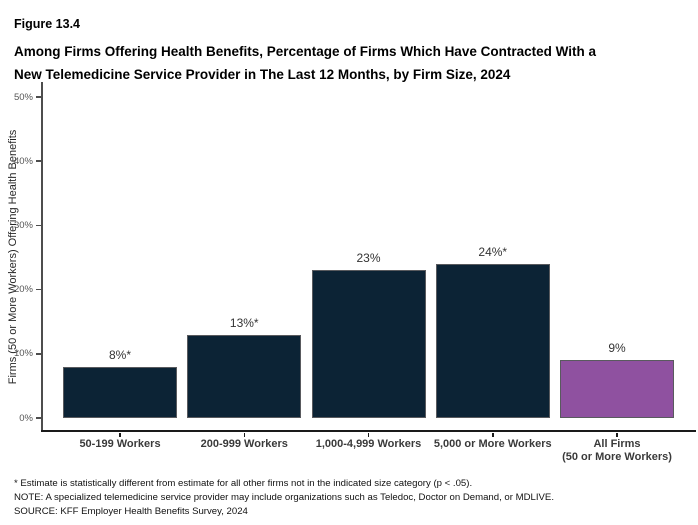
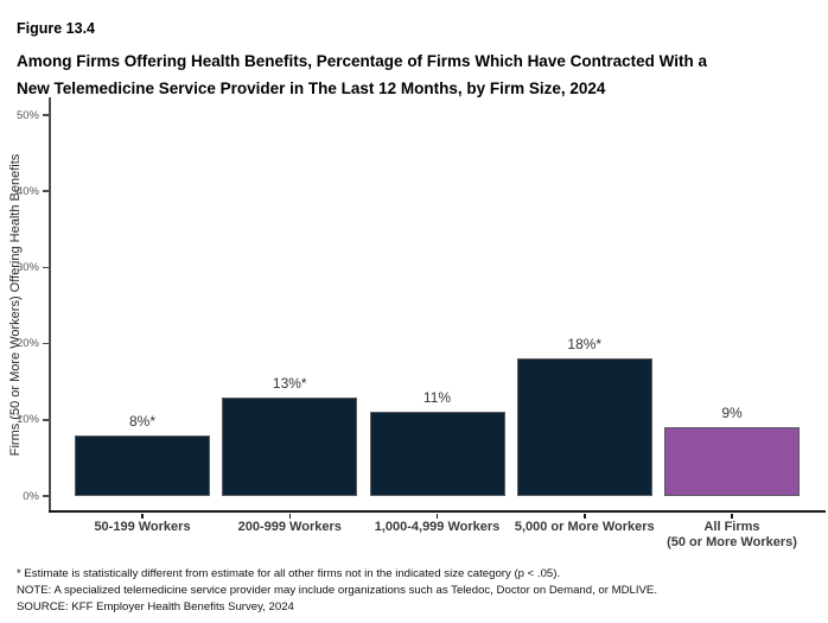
1,000-4,999 Workers: 23% -> 11%
5,000 or More Workers: 24 -> 18
